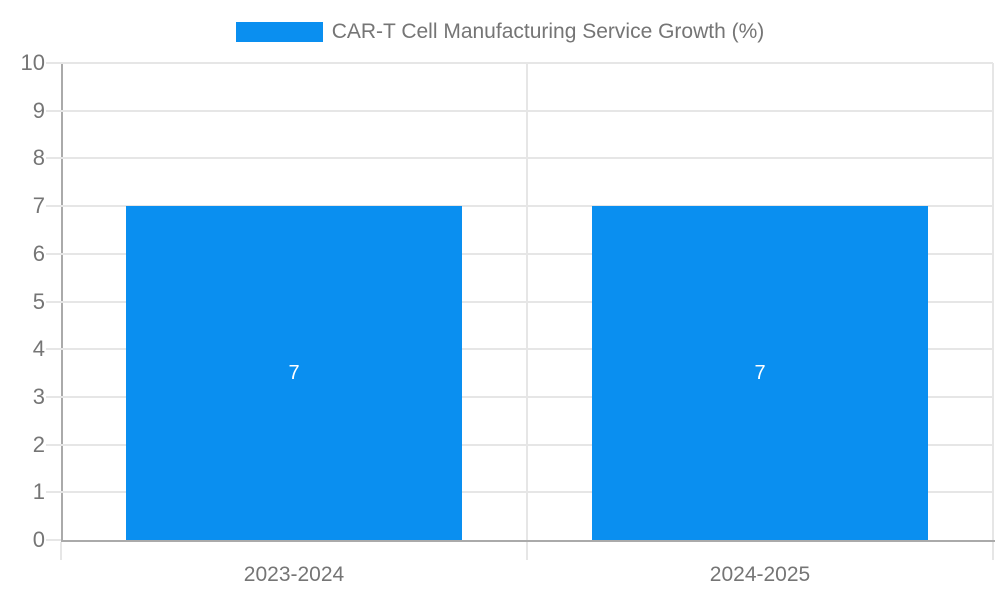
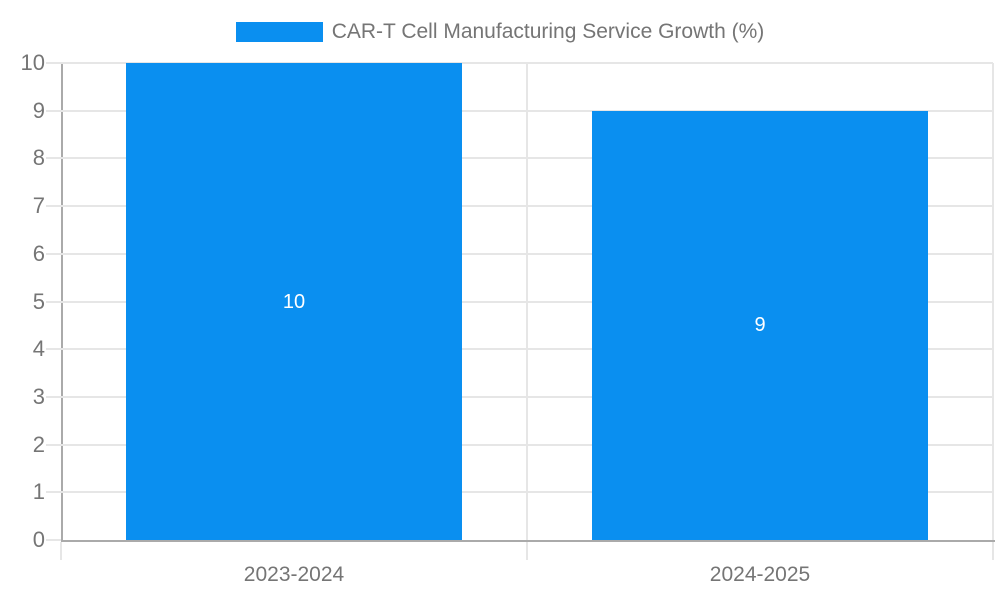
2023-2024: 7 -> 10
2024-2025: 7 -> 9
